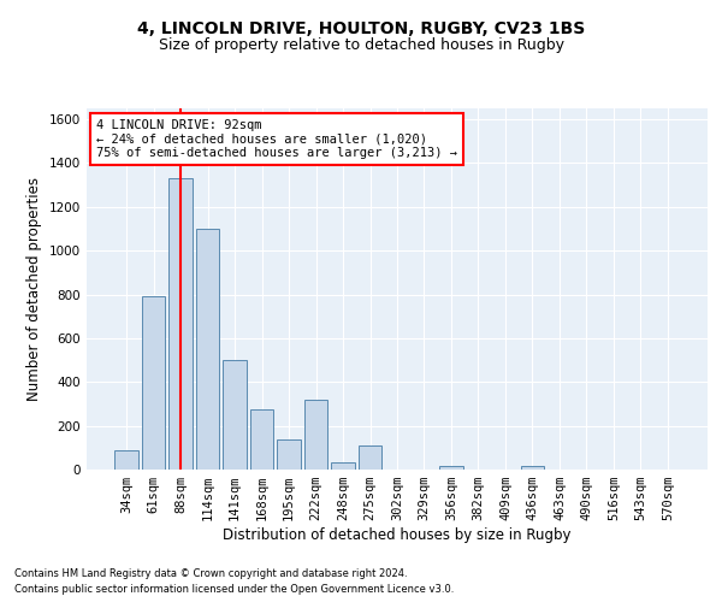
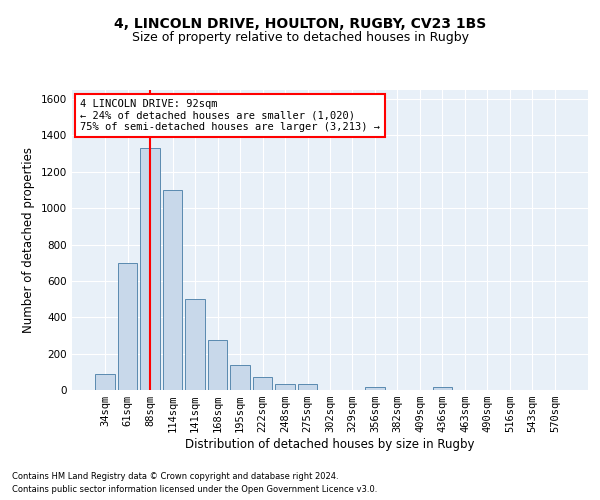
61sqm: 790 -> 700
222sqm: 320 -> 70
275sqm: 110 -> 40
